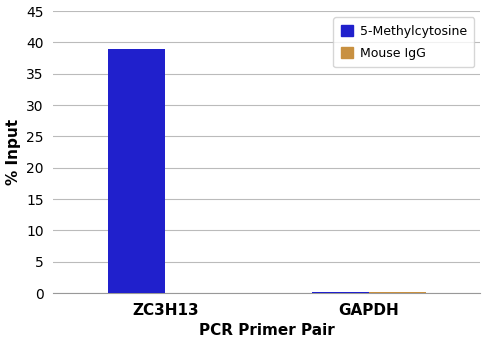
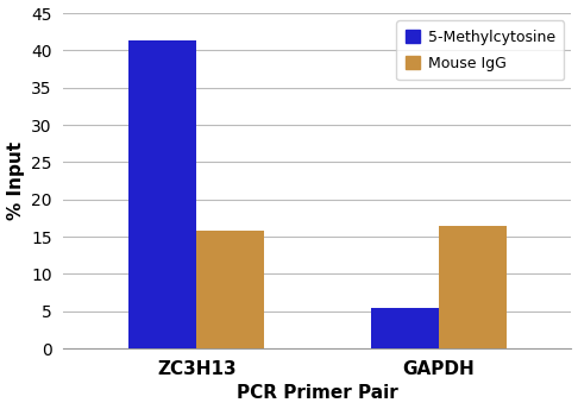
5-Methylcytosine/ZC3H13: 39.0 -> 41.4
Mouse IgG/ZC3H13: 0.1 -> 15.8
5-Methylcytosine/GAPDH: 0.1 -> 5.4
Mouse IgG/GAPDH: 0.2 -> 16.4
